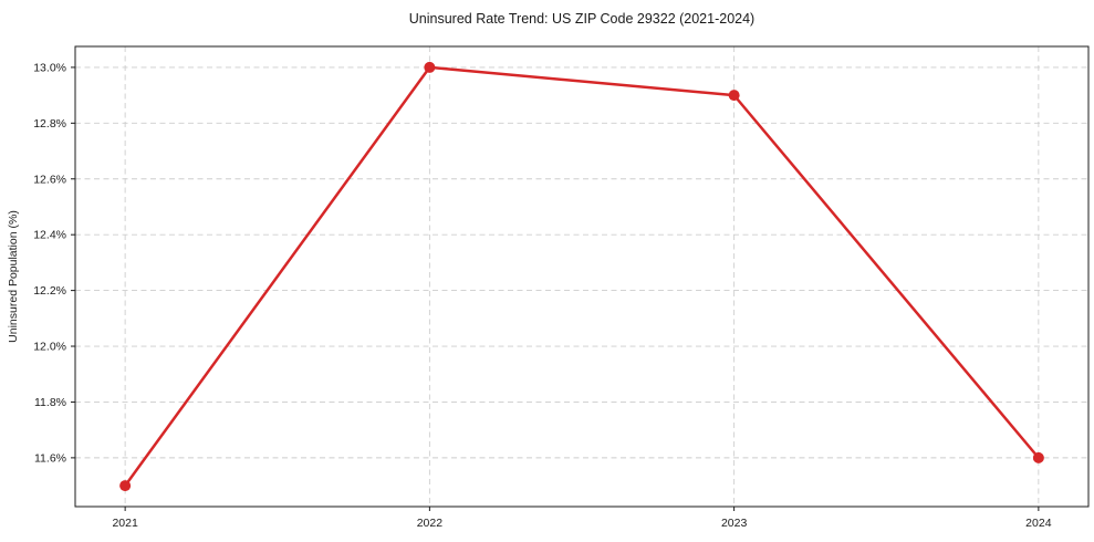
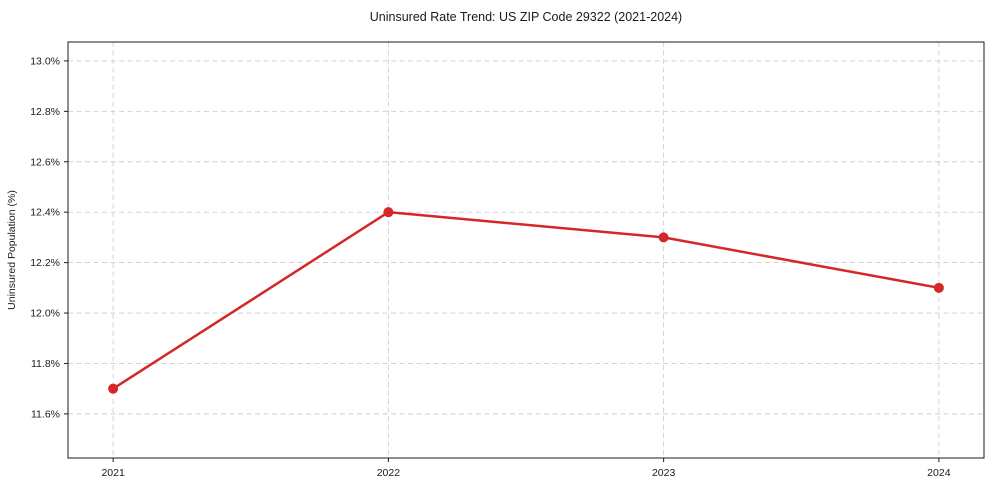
2021: 11.5% -> 11.7%
2022: 13.0% -> 12.4%
2023: 12.9% -> 12.3%
2024: 11.6% -> 12.1%
